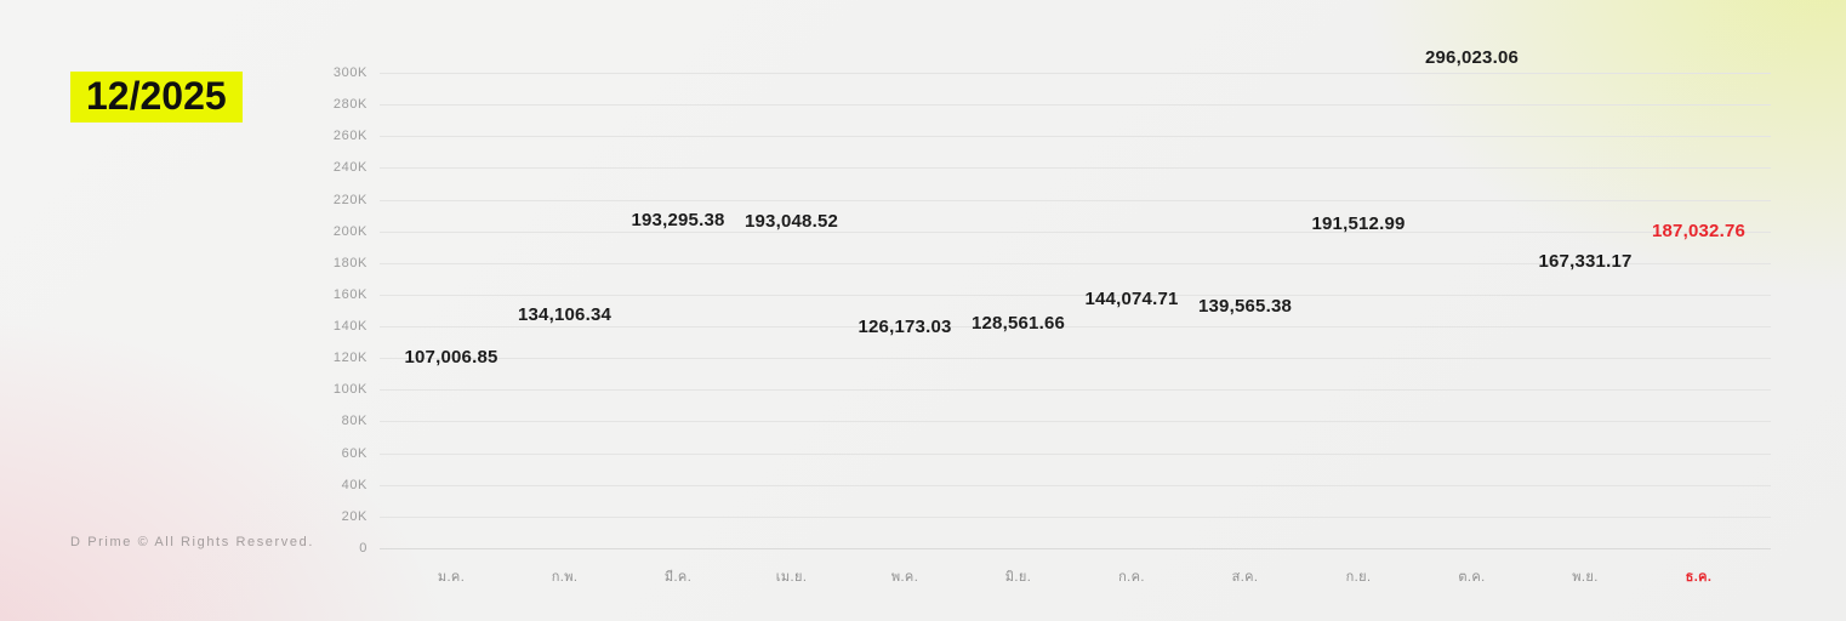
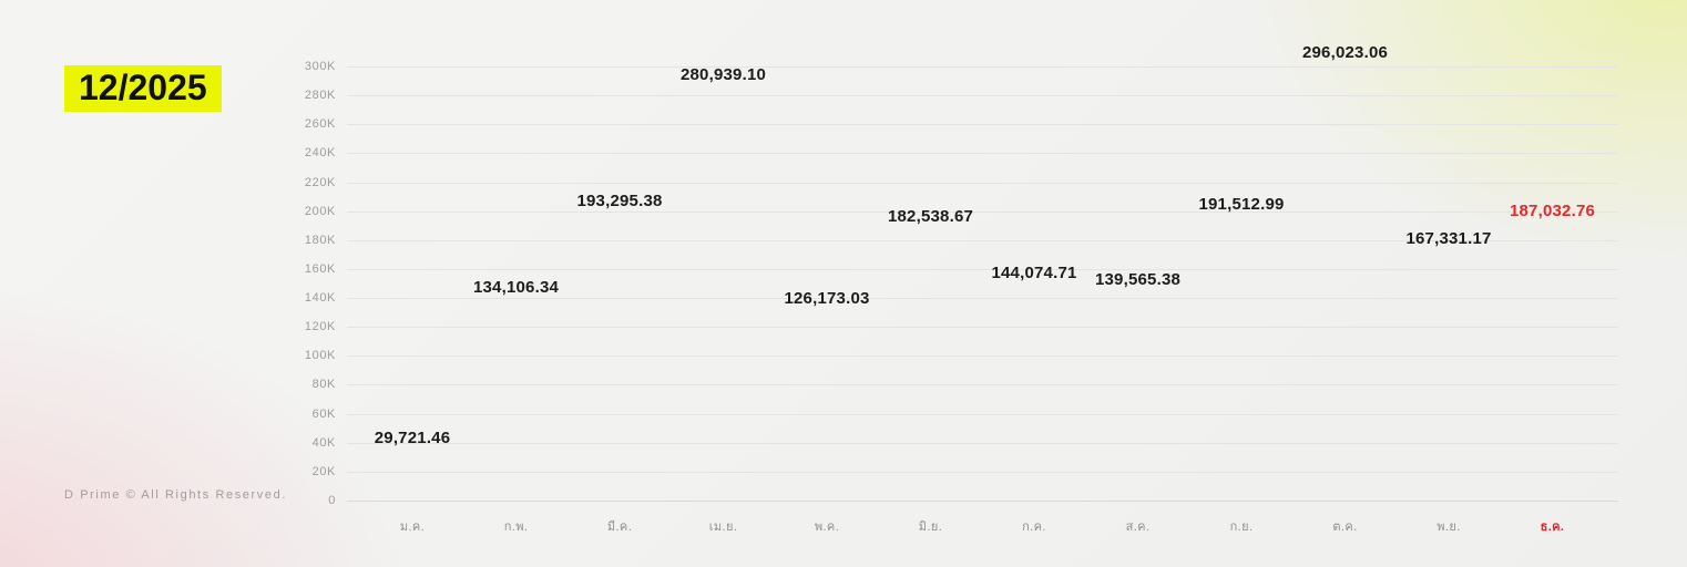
ม.ค.: 107,006.85 -> 29,721.46
เม.ย.: 193,048.52 -> 280,939.10
มิ.ย.: 128,561.66 -> 182,538.67
